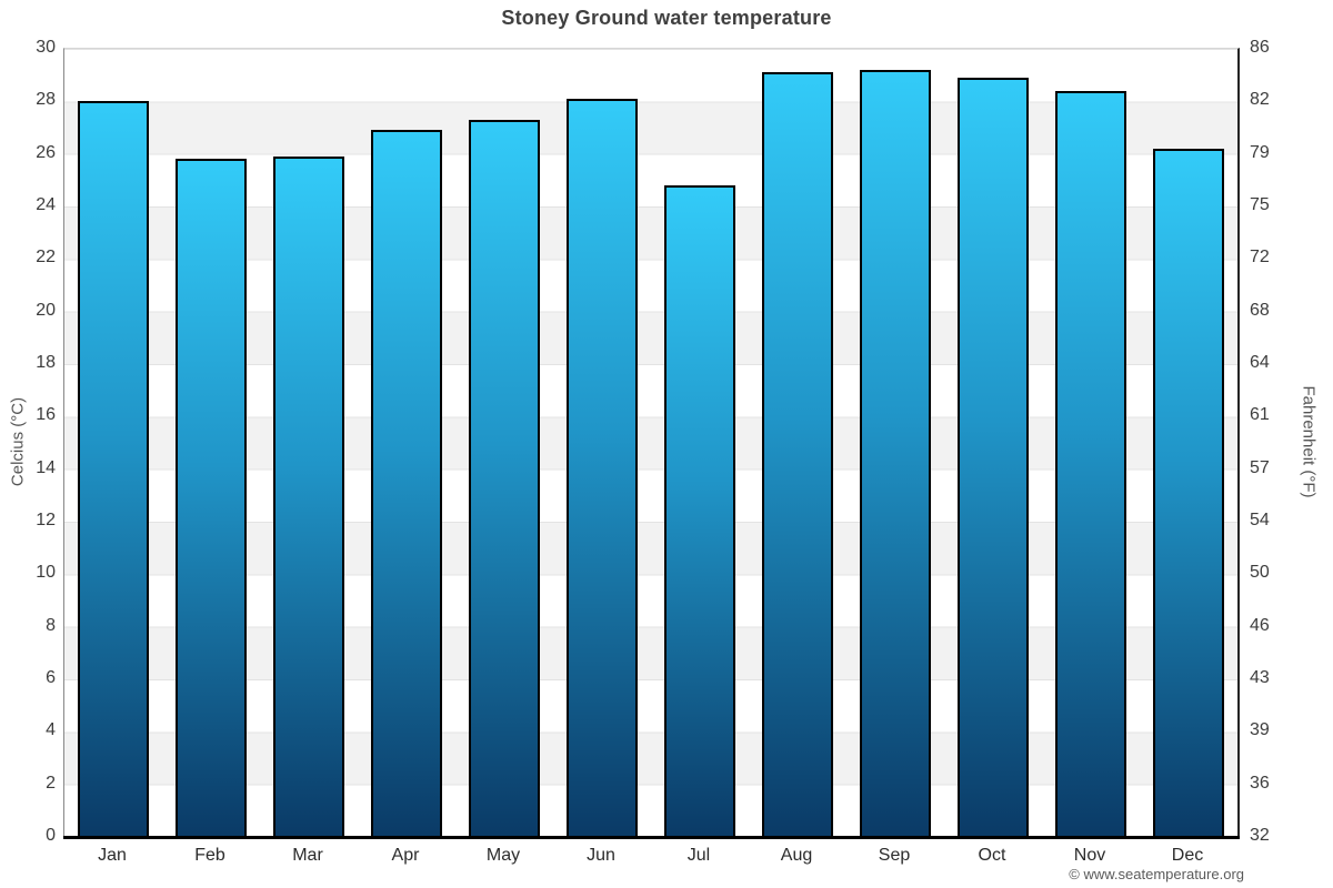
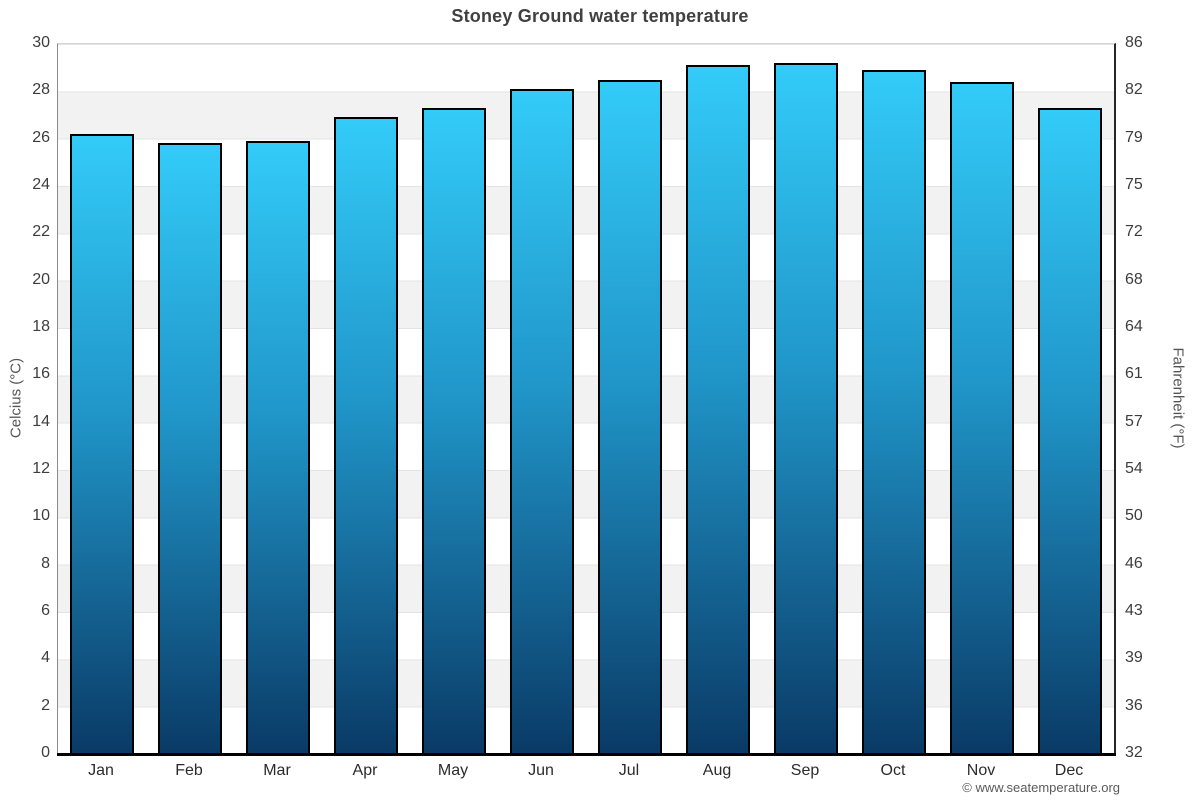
Jan: 28.0 -> 26.2
Jul: 24.8 -> 28.5
Dec: 26.2 -> 27.3
